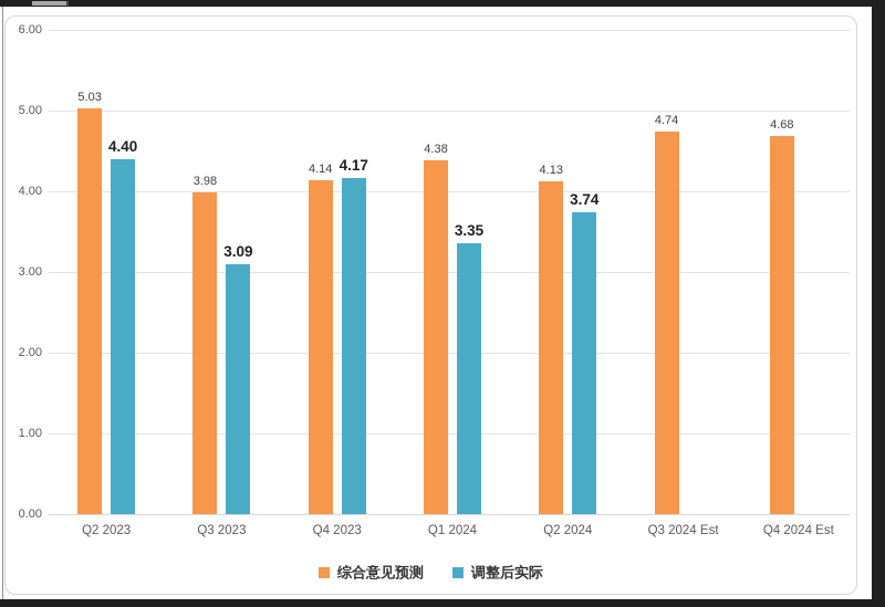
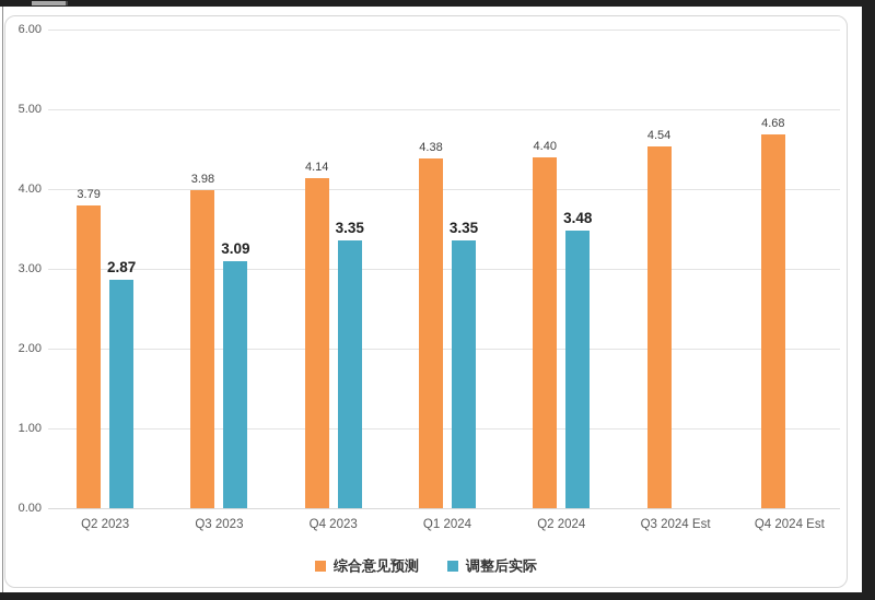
综合意见预测/Q2 2023: 5.03 -> 3.79
调整后实际/Q2 2023: 4.40 -> 2.87
调整后实际/Q4 2023: 4.17 -> 3.35
综合意见预测/Q2 2024: 4.13 -> 4.40
调整后实际/Q2 2024: 3.74 -> 3.48
综合意见预测/Q3 2024 Est: 4.74 -> 4.54
